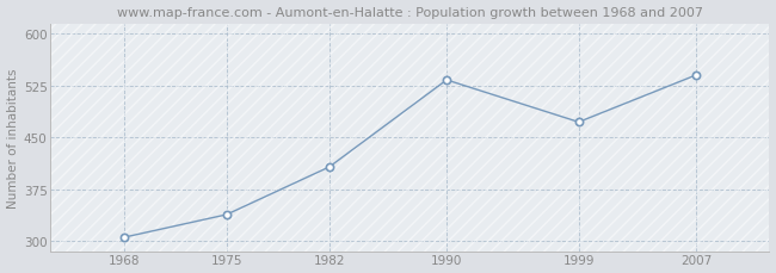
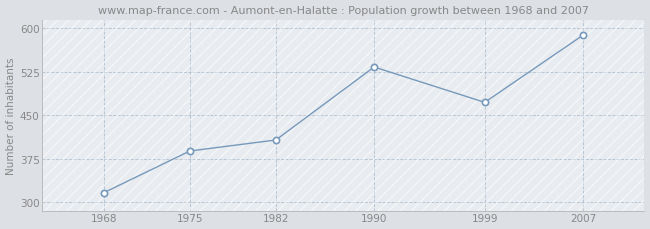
1968: 305 -> 316
1975: 338 -> 388
2007: 540 -> 588
